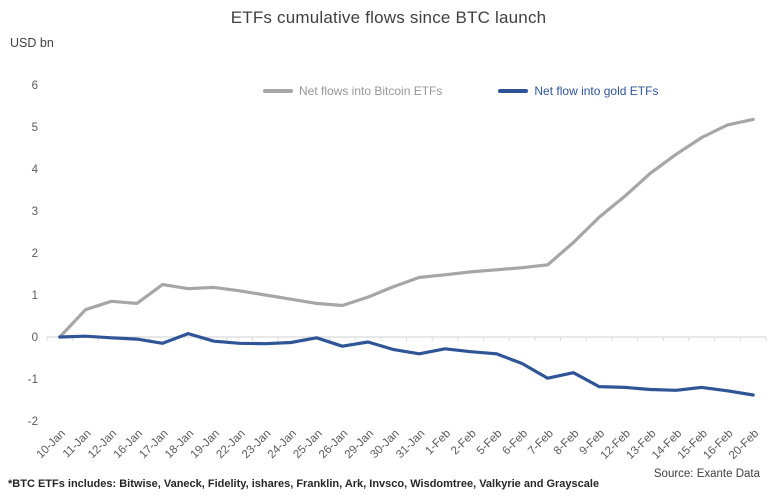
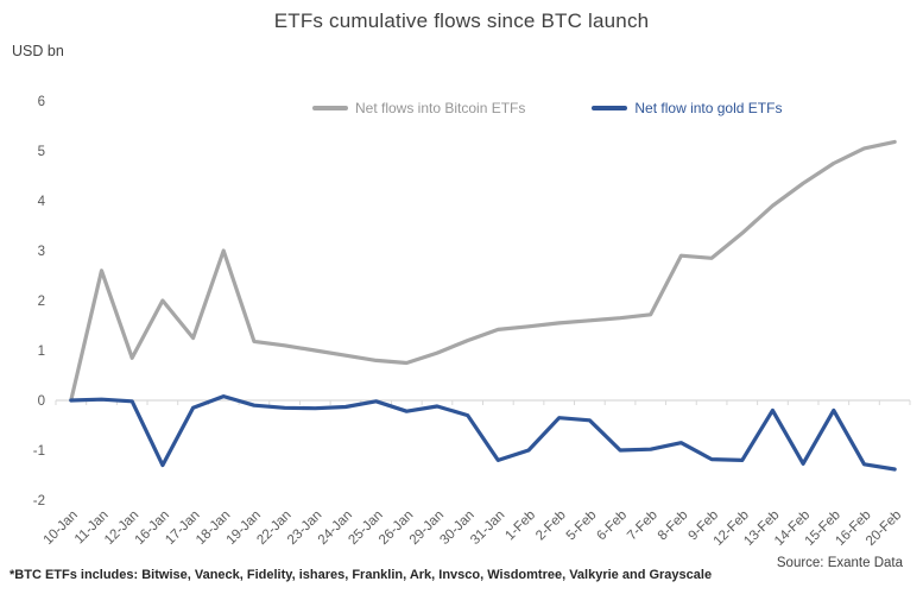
Net flows into Bitcoin ETFs/11-Jan: 0.7 -> 2.6
Net flows into Bitcoin ETFs/16-Jan: 0.8 -> 2.0
Net flow into gold ETFs/16-Jan: -0.1 -> -1.3
Net flows into Bitcoin ETFs/18-Jan: 1.1 -> 3.0
Net flow into gold ETFs/31-Jan: -0.4 -> -1.2
Net flow into gold ETFs/1-Feb: -0.3 -> -1.0
Net flow into gold ETFs/6-Feb: -0.6 -> -1.0
Net flows into Bitcoin ETFs/8-Feb: 2.2 -> 2.9
Net flow into gold ETFs/13-Feb: -1.2 -> -0.2
Net flow into gold ETFs/15-Feb: -1.2 -> -0.2
